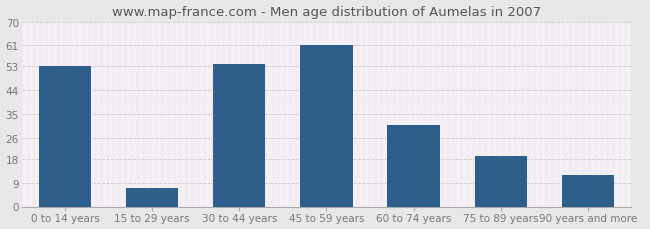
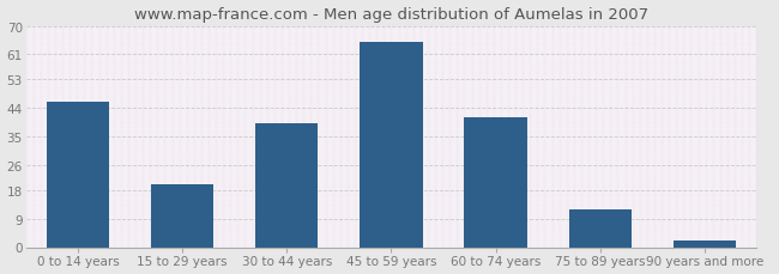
0 to 14 years: 53 -> 46
15 to 29 years: 7 -> 20
30 to 44 years: 54 -> 39
45 to 59 years: 61 -> 65
60 to 74 years: 31 -> 41
75 to 89 years: 19 -> 12
90 years and more: 12 -> 2
